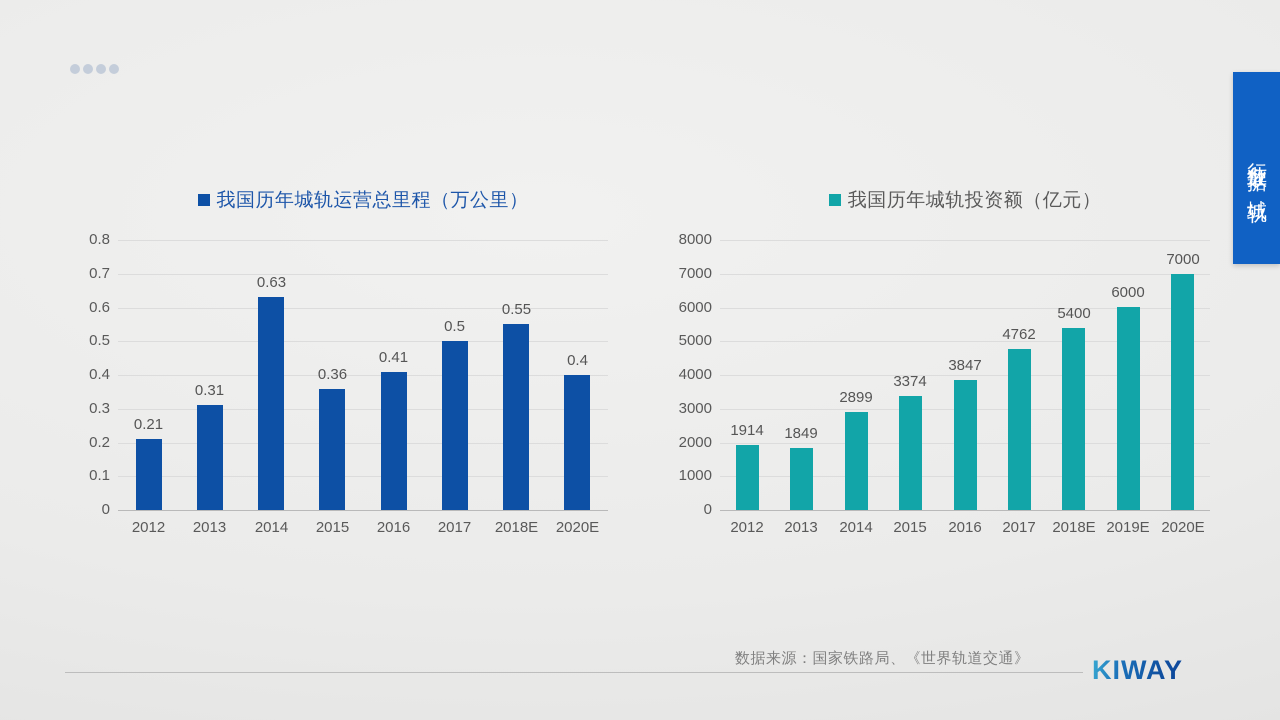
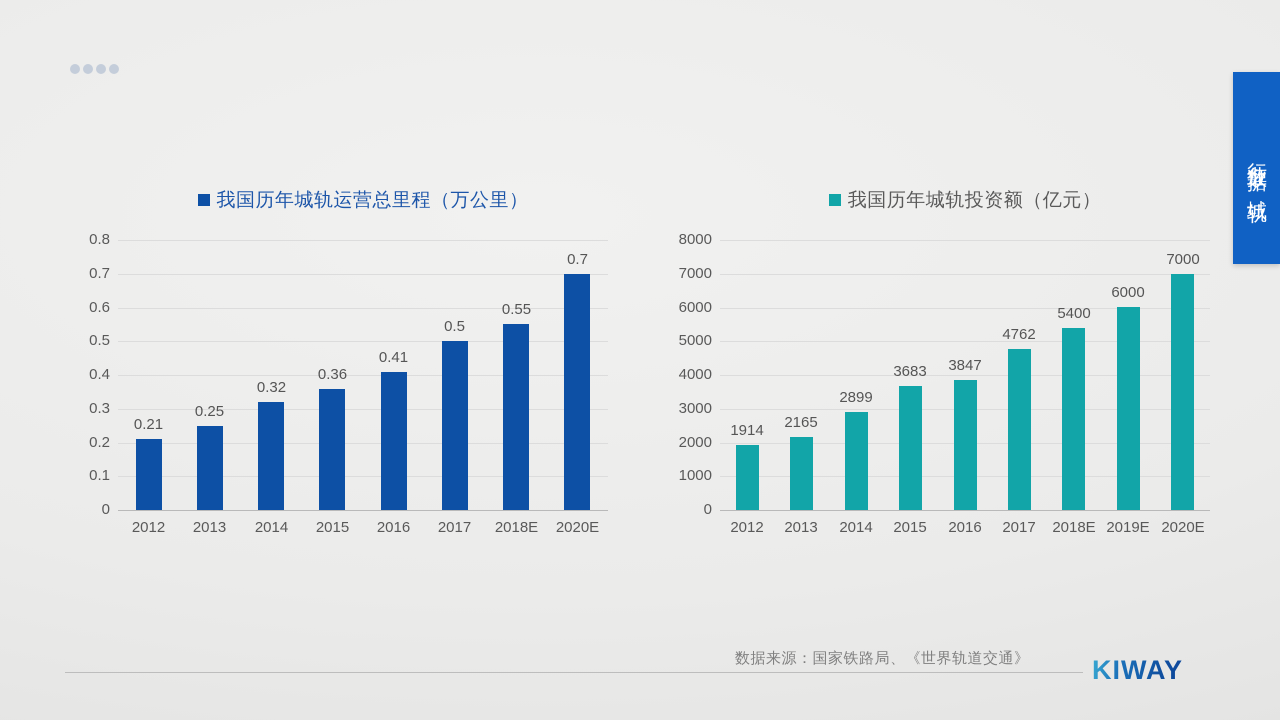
我国历年城轨运营总里程（万公里）/2013: 0.31 -> 0.25
我国历年城轨运营总里程（万公里）/2014: 0.63 -> 0.32
我国历年城轨运营总里程（万公里）/2020E: 0.4 -> 0.7
我国历年城轨投资额（亿元）/2013: 1849 -> 2165
我国历年城轨投资额（亿元）/2015: 3374 -> 3683
